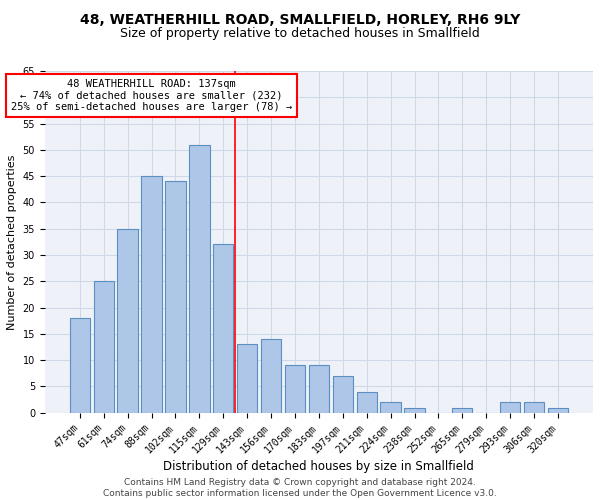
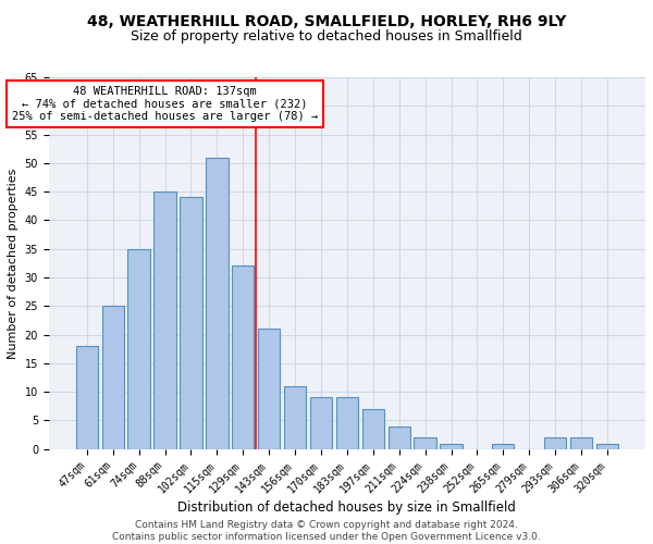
143sqm: 13 -> 21
156sqm: 14 -> 11
